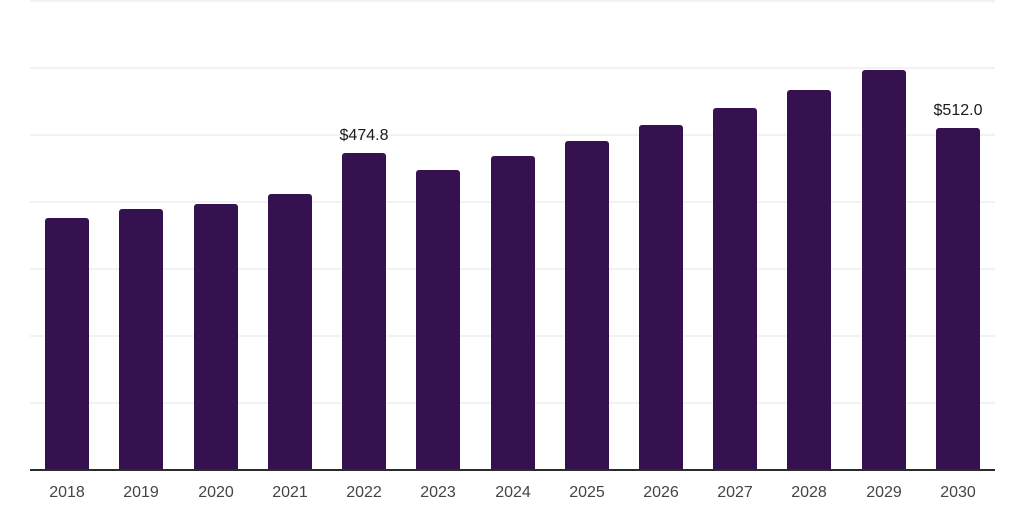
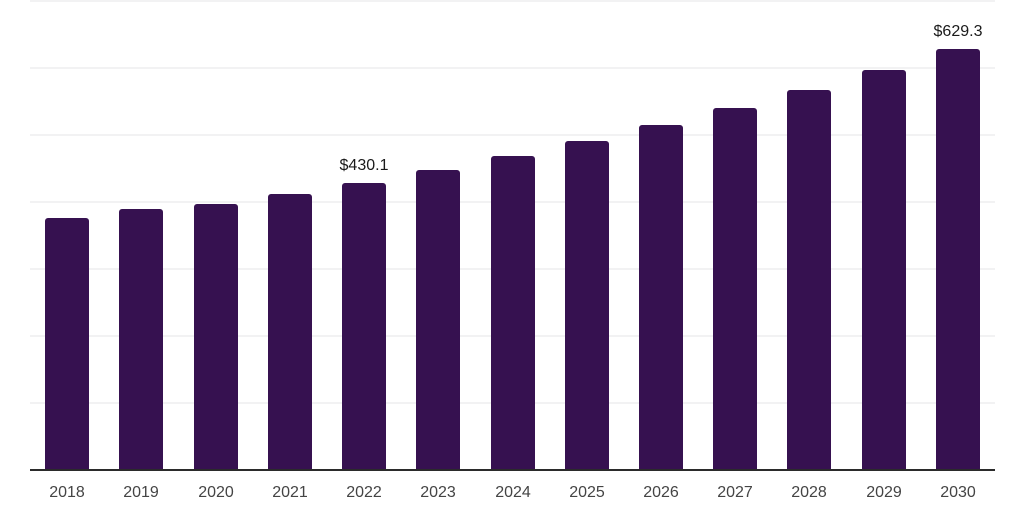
2022: $474.8 -> $430.1
2030: $512.0 -> $629.3
